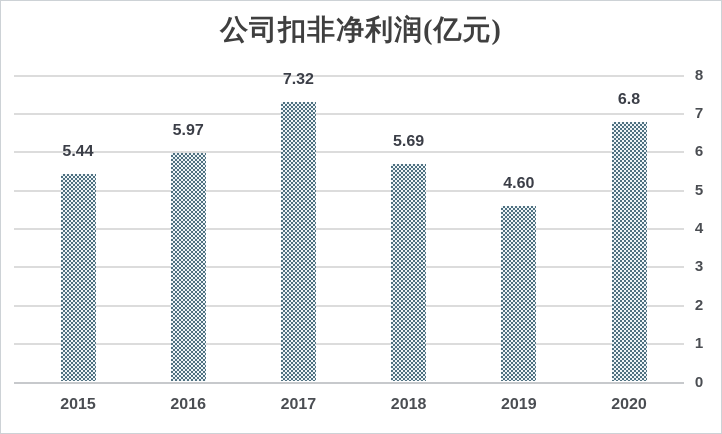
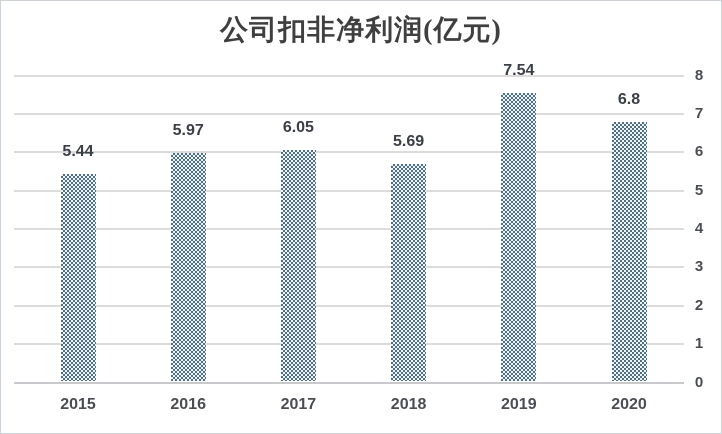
2017: 7.32 -> 6.05
2019: 4.60 -> 7.54
